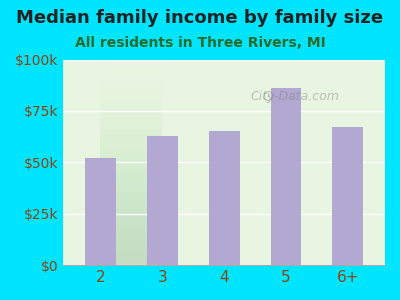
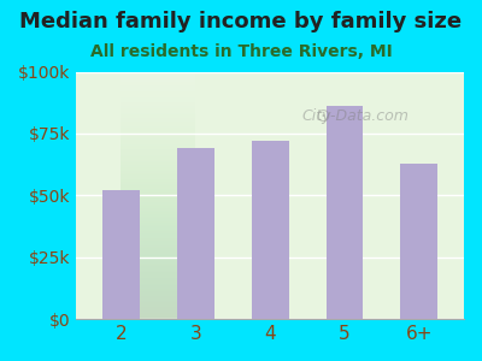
3: $63k -> $69k
4: $65k -> $72k
6+: $67k -> $63k
